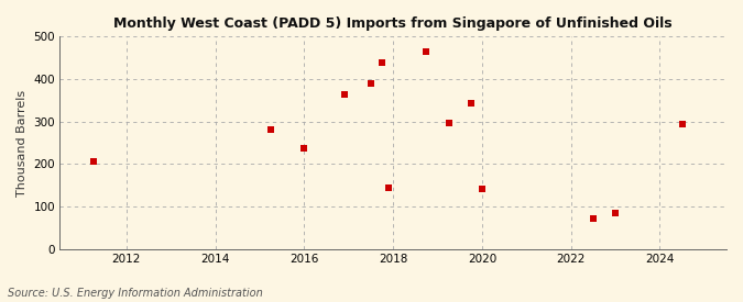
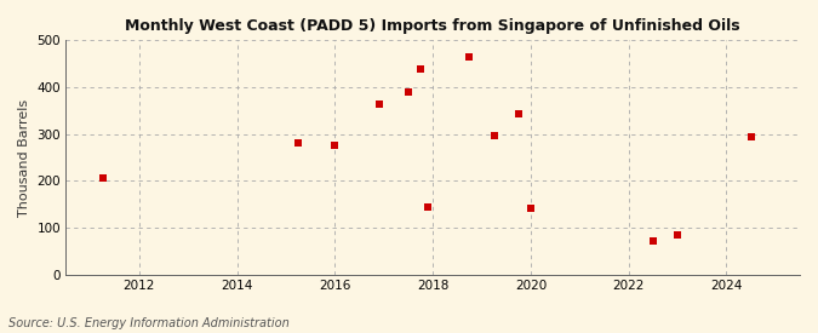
2016: 238 -> 275
